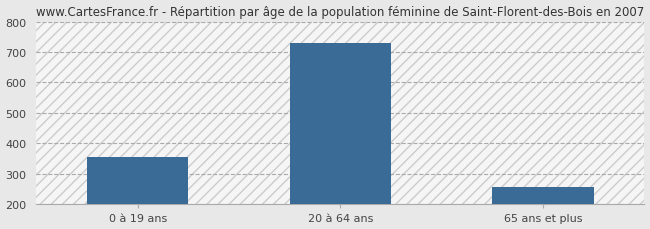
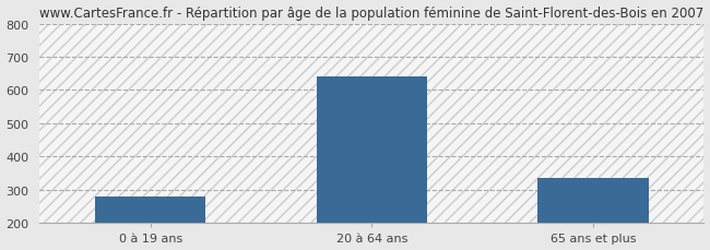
0 à 19 ans: 357 -> 280
20 à 64 ans: 729 -> 640
65 ans et plus: 258 -> 335
